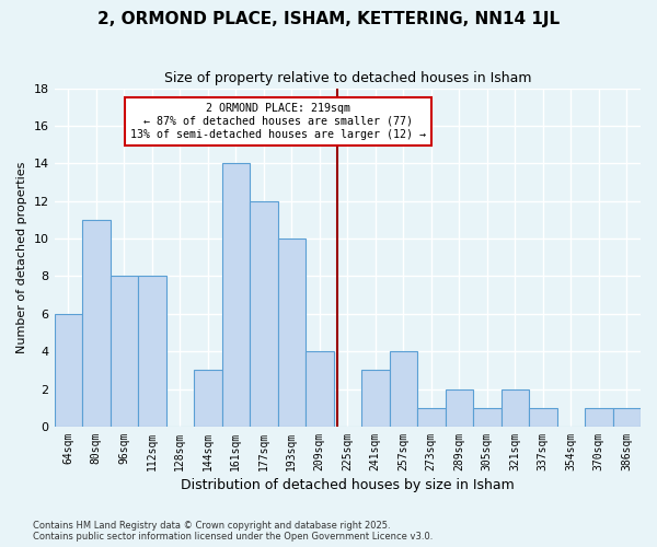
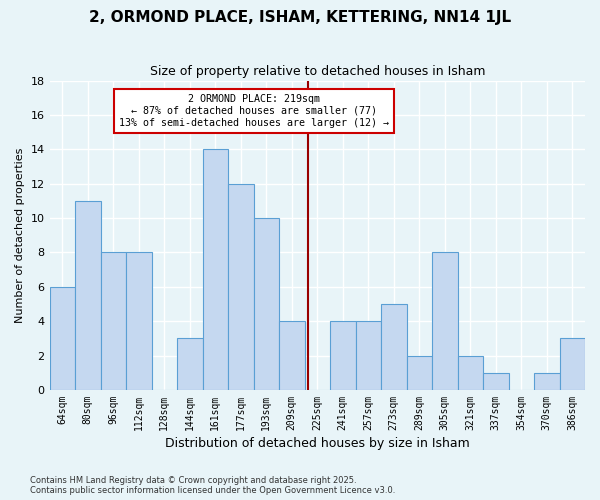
241sqm: 3 -> 4
273sqm: 1 -> 5
305sqm: 1 -> 8
386sqm: 1 -> 3
